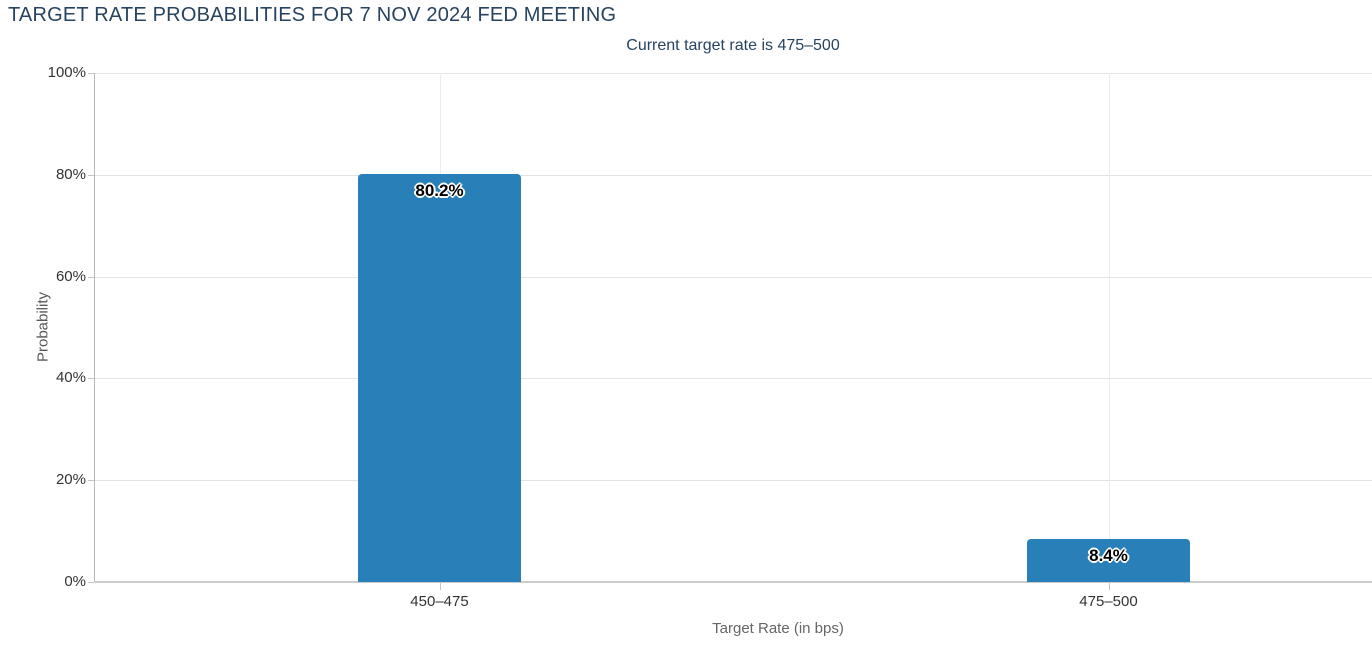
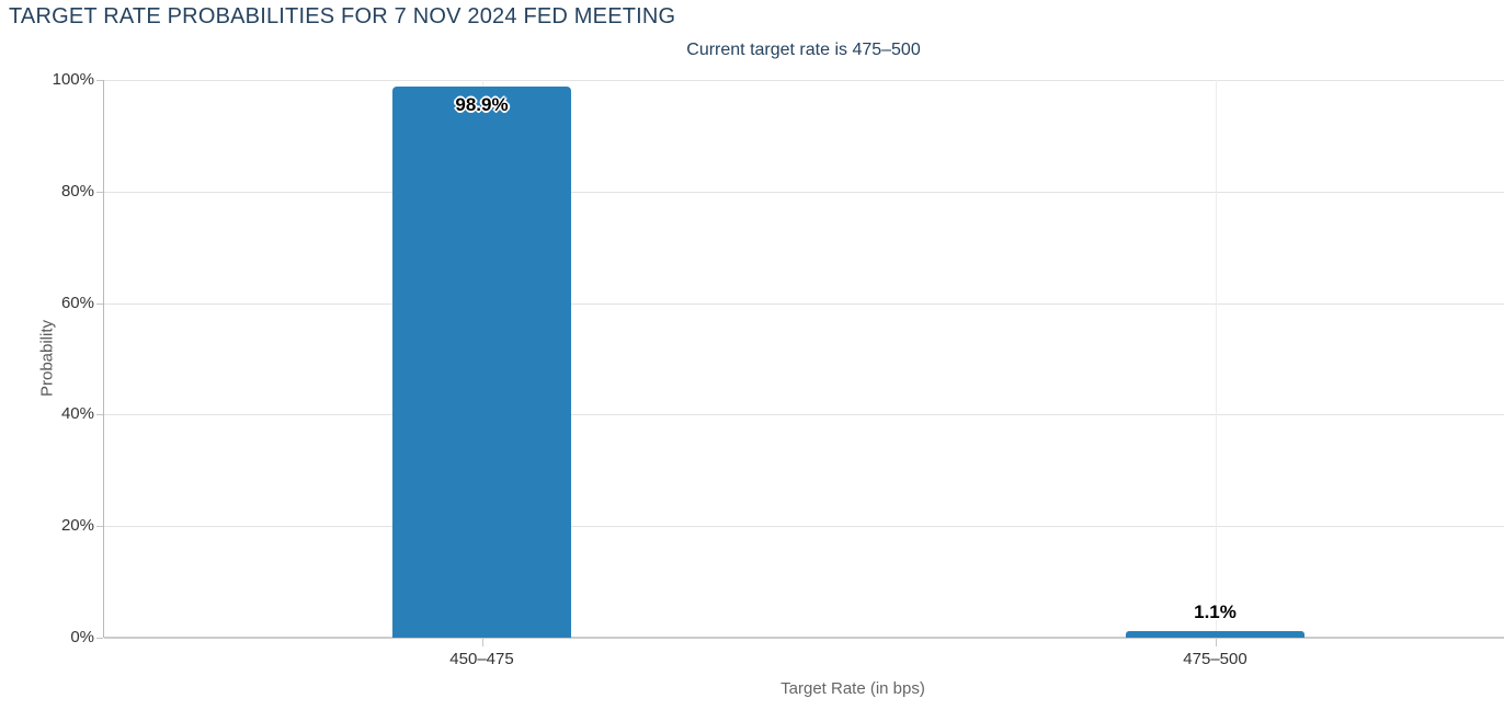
450–475: 80.2% -> 98.9%
475–500: 8.4% -> 1.1%
